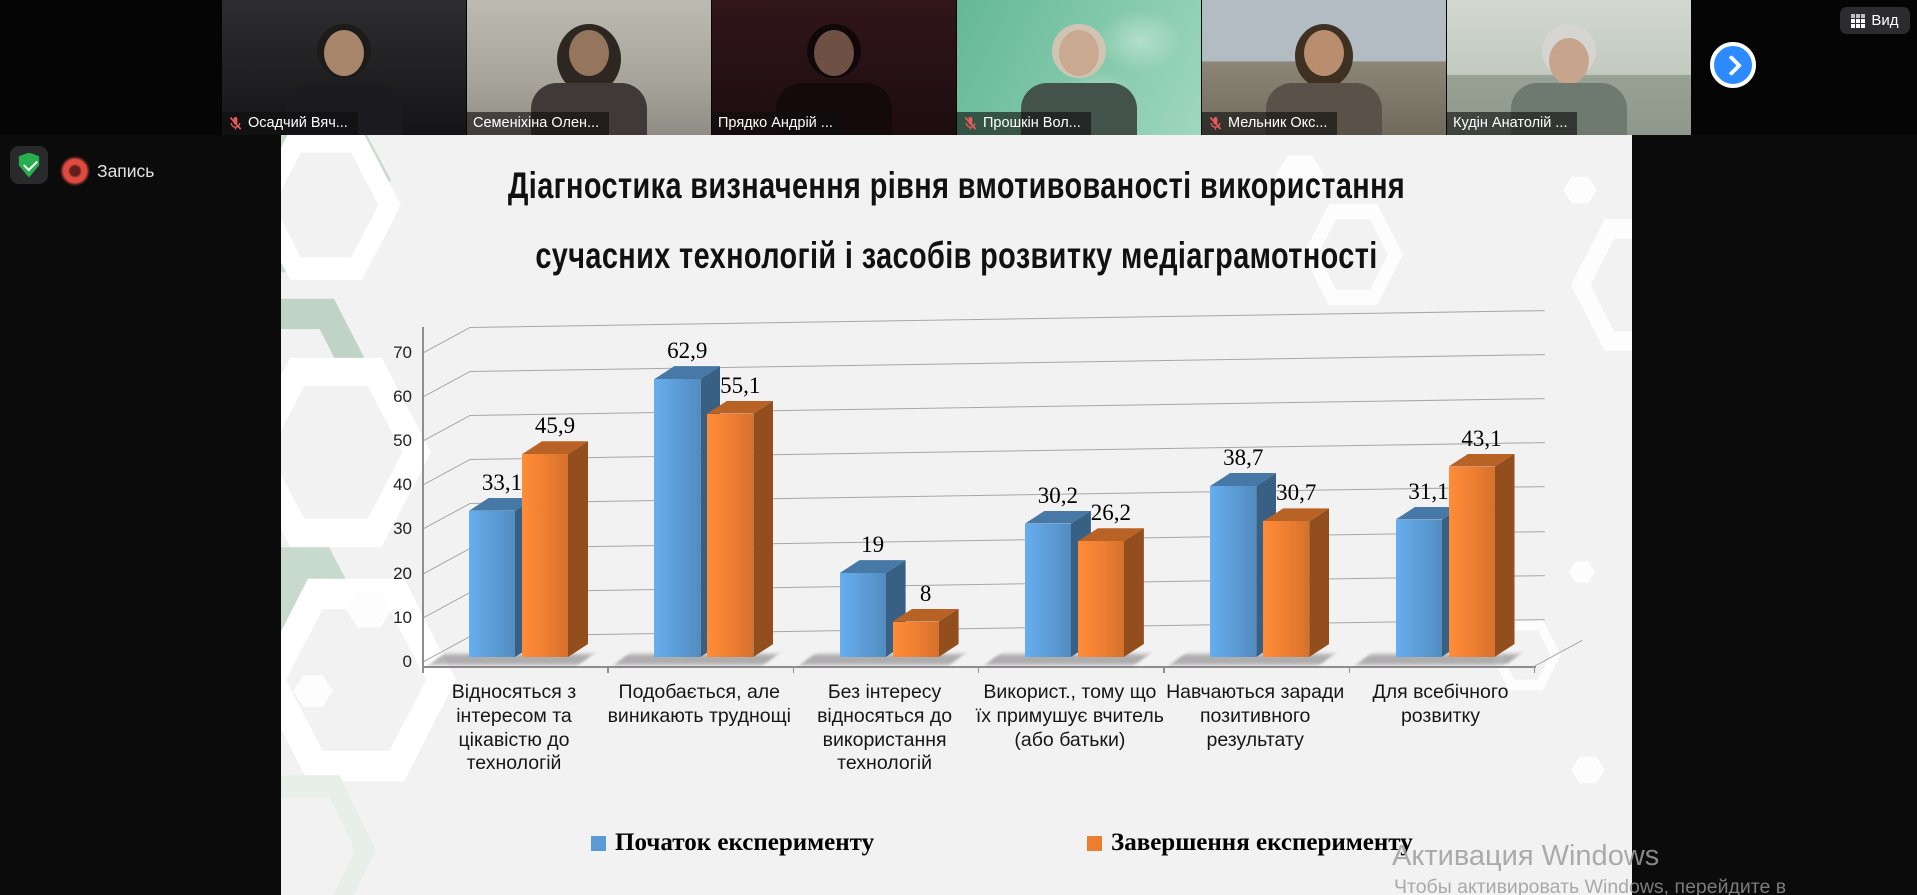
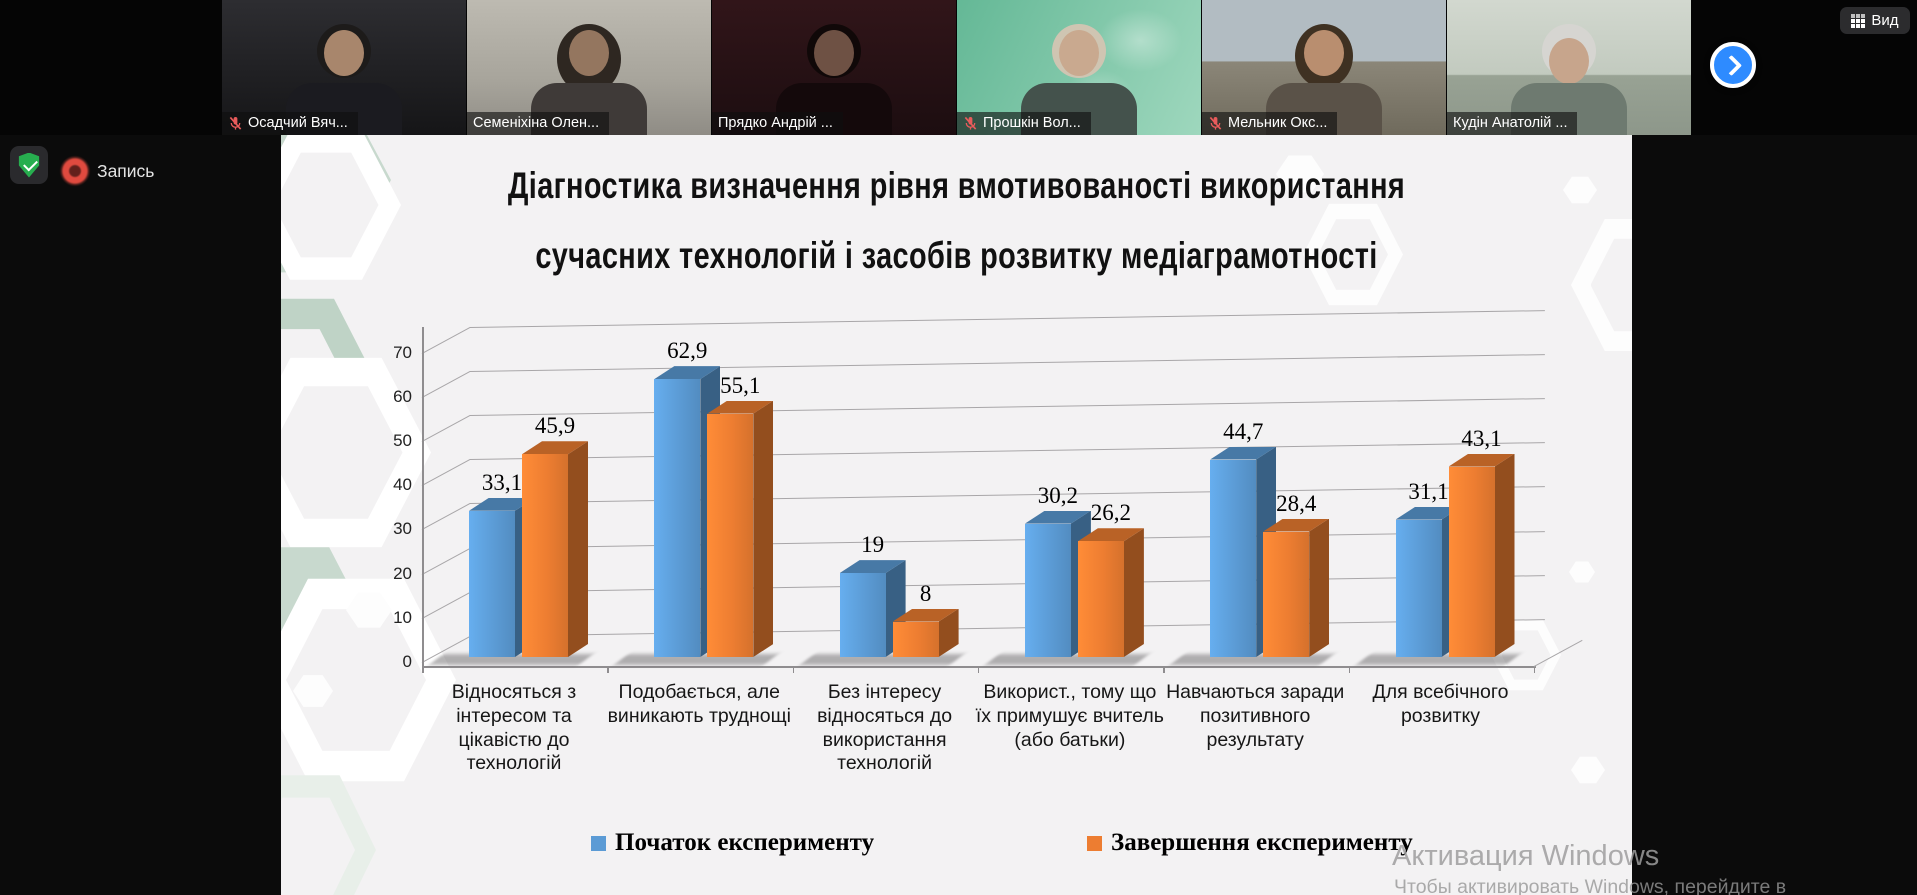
Початок експерименту/Навчаються заради позитивного результату: 38,7 -> 44,7
Завершення експерименту/Навчаються заради позитивного результату: 30,7 -> 28,4
